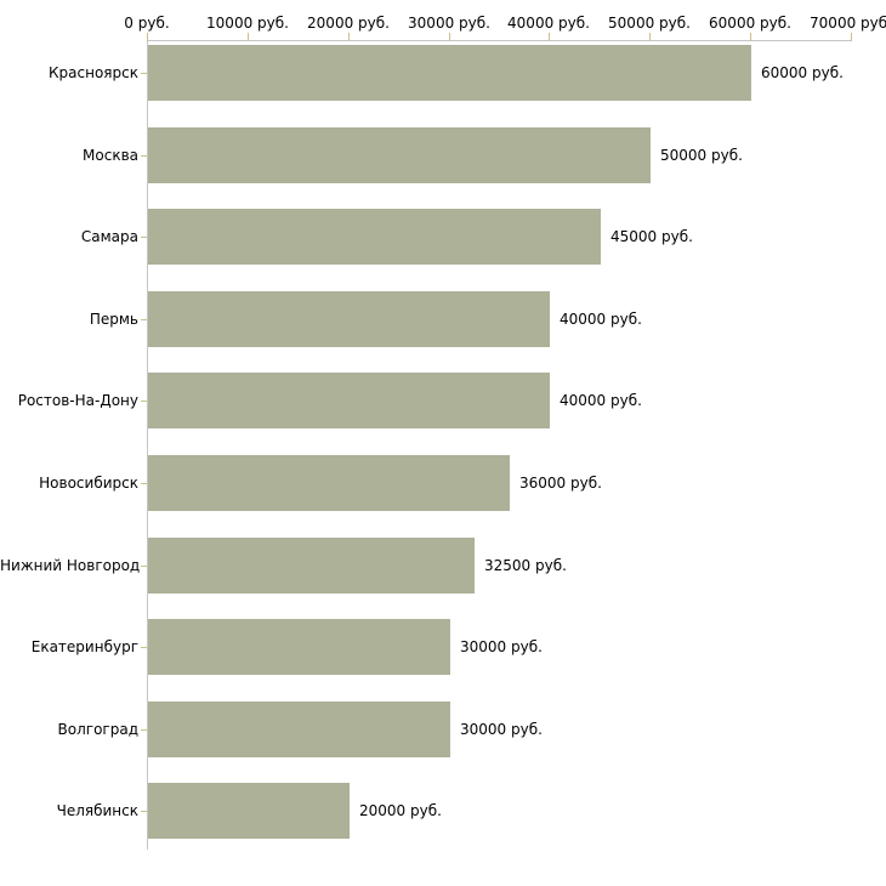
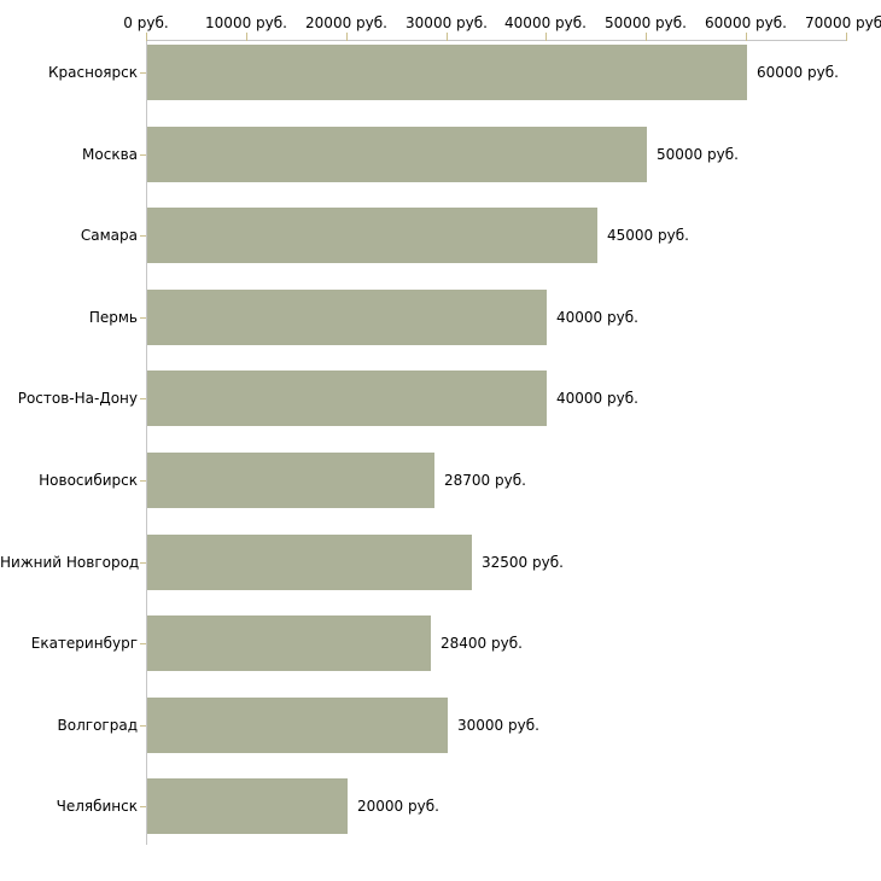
Новосибирск: 36000 -> 28700
Екатеринбург: 30000 -> 28400
